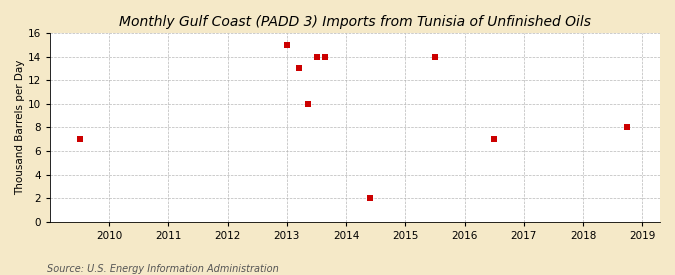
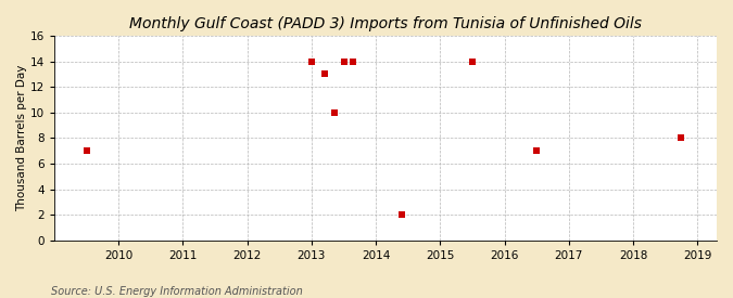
2013: 15 -> 14
